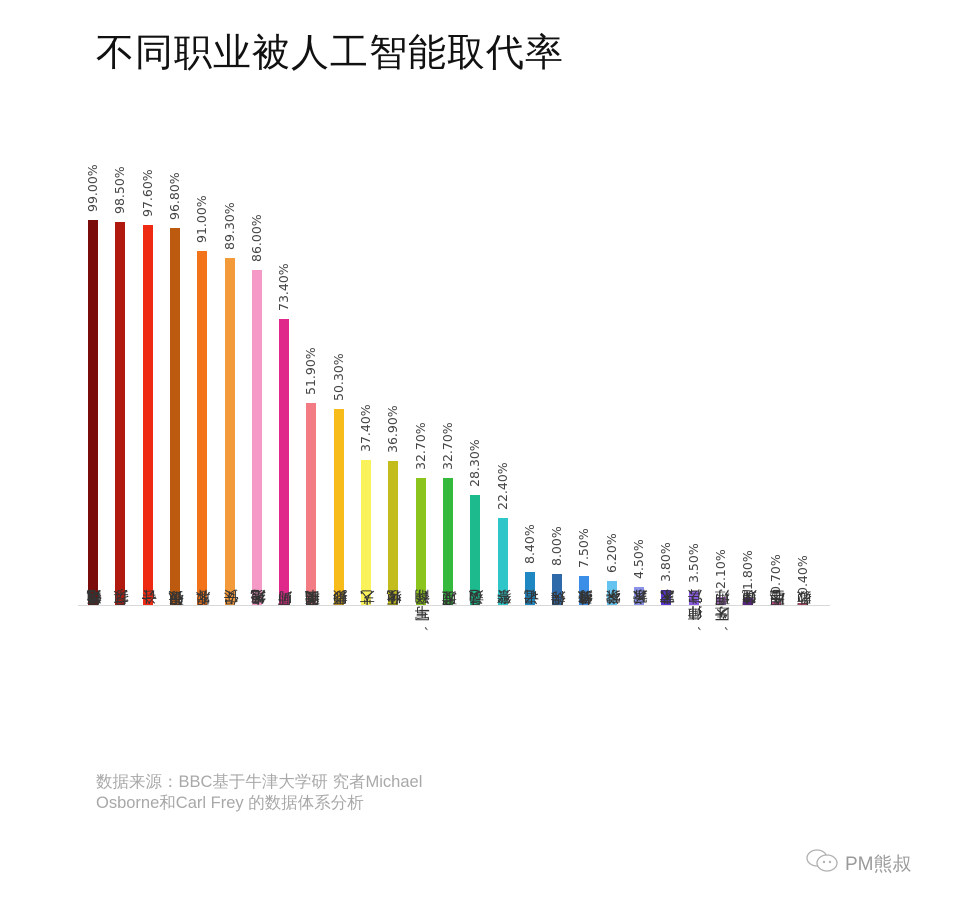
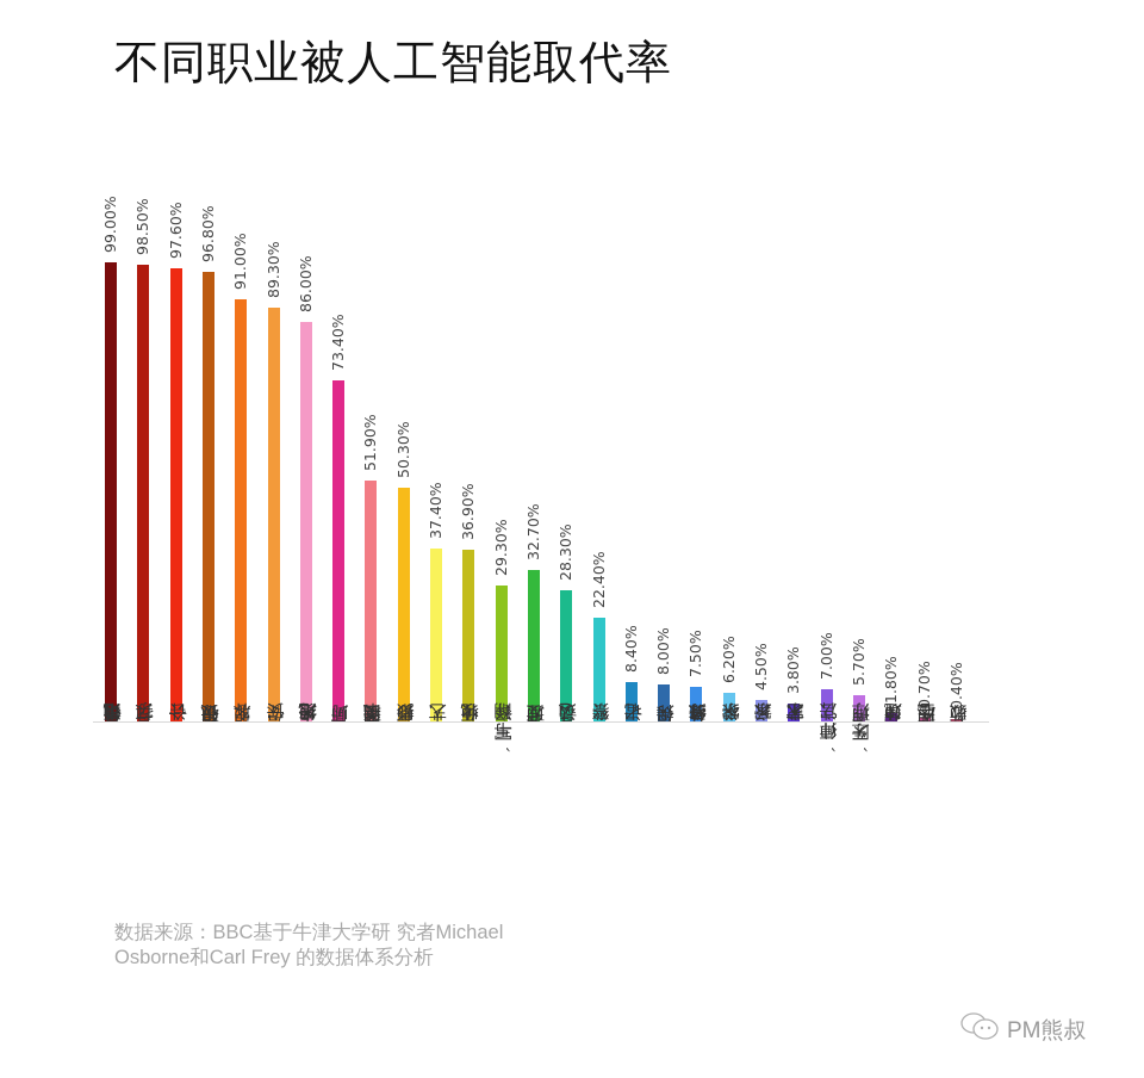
写手、翻译: 32.70% -> 29.30%
律师、法官: 3.50% -> 7.00%
牙医、理疗师: 2.10% -> 5.70%
